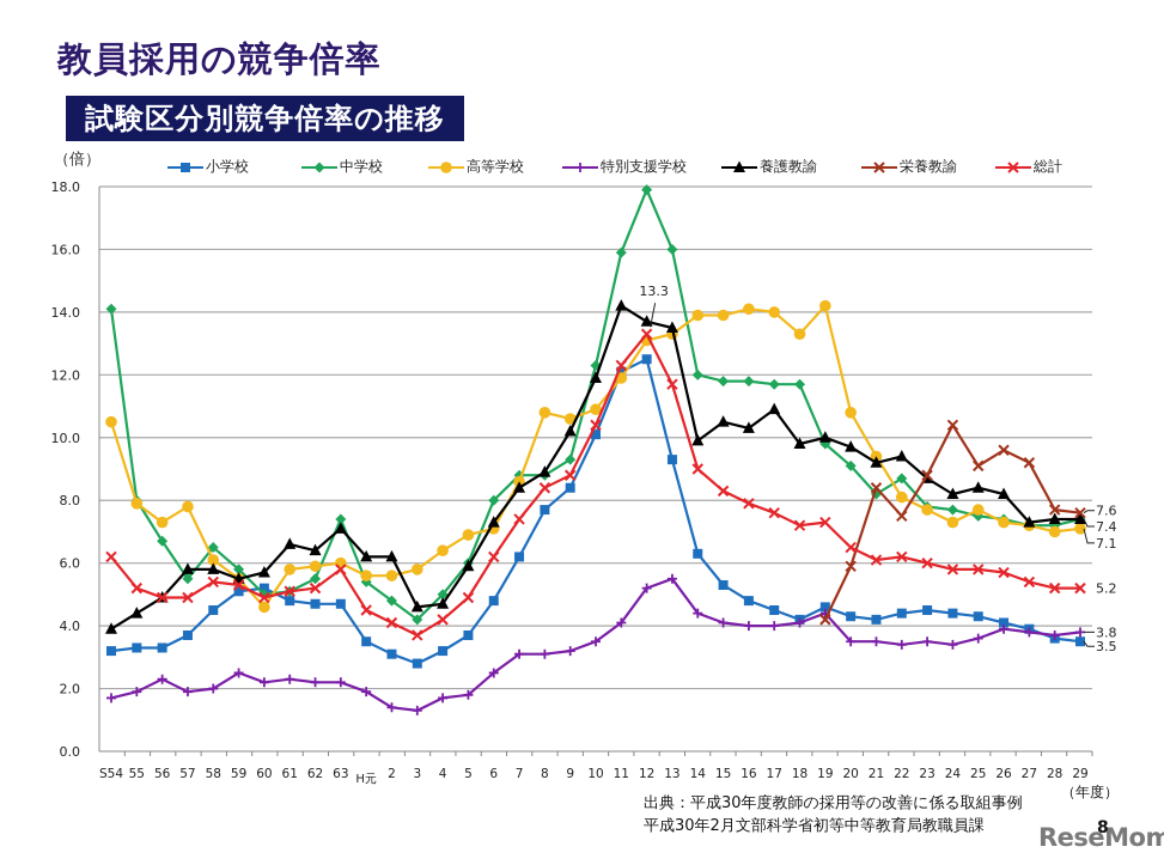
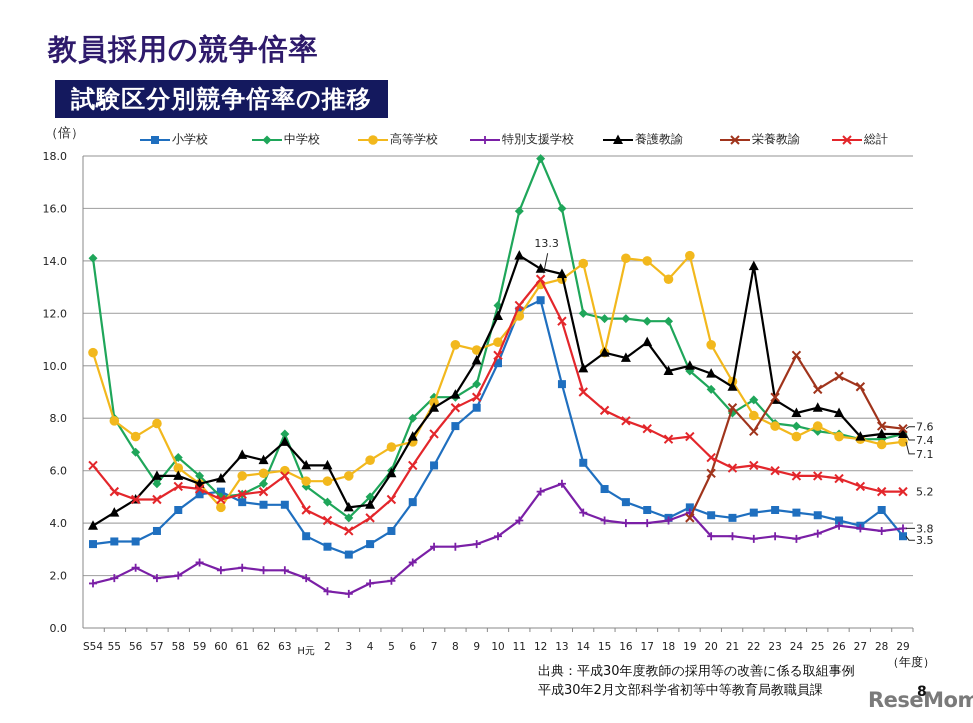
高等学校/15: 13.9 -> 10.5
養護教諭/22: 9.4 -> 13.8
小学校/28: 3.6 -> 4.5
